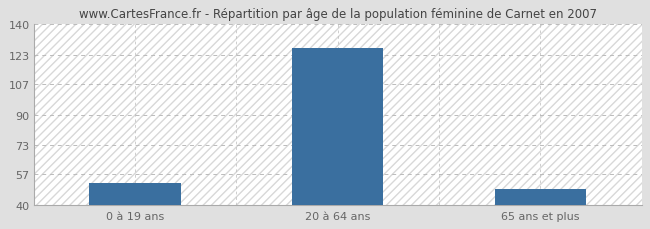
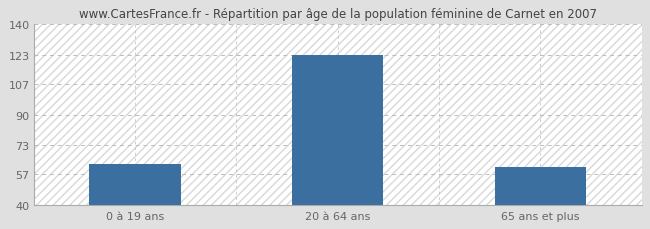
0 à 19 ans: 52 -> 63
20 à 64 ans: 127 -> 123
65 ans et plus: 49 -> 61
